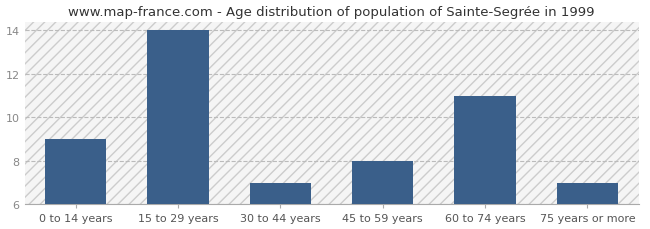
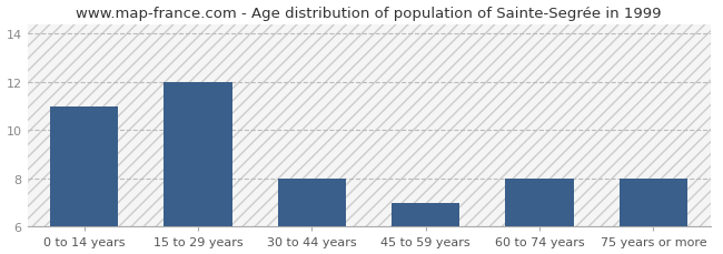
0 to 14 years: 9 -> 11
15 to 29 years: 14 -> 12
30 to 44 years: 7 -> 8
45 to 59 years: 8 -> 7
60 to 74 years: 11 -> 8
75 years or more: 7 -> 8
